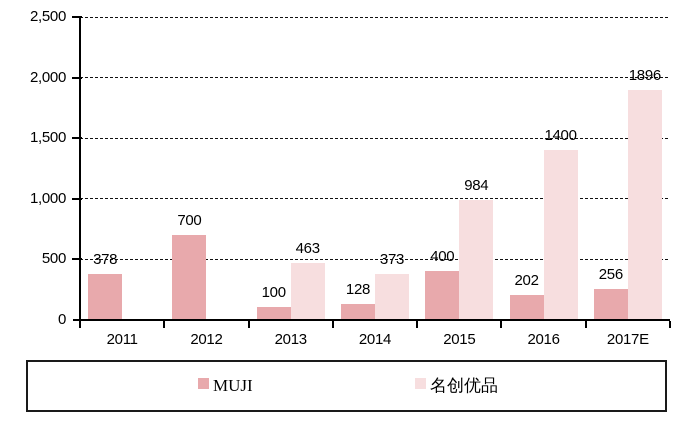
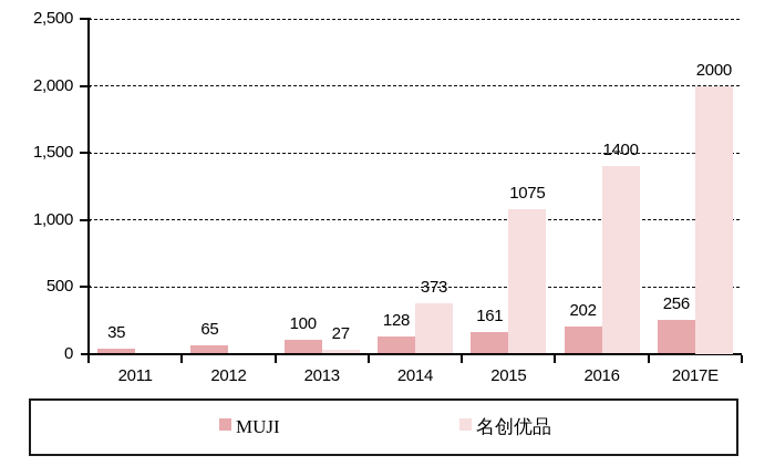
MUJI/2011: 378 -> 35
MUJI/2012: 700 -> 65
名创优品/2013: 463 -> 27
MUJI/2015: 400 -> 161
名创优品/2015: 984 -> 1075
名创优品/2017E: 1896 -> 2000
